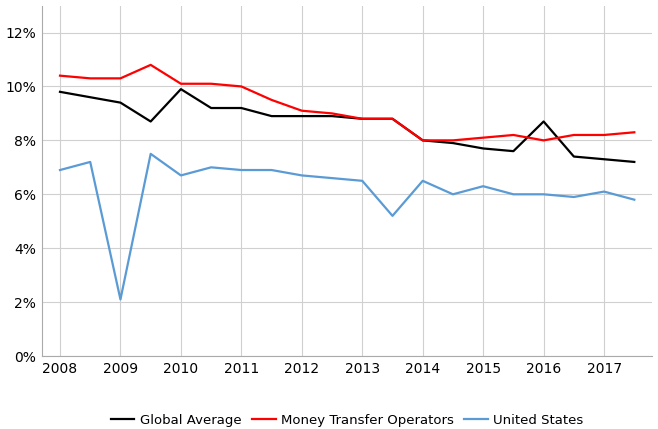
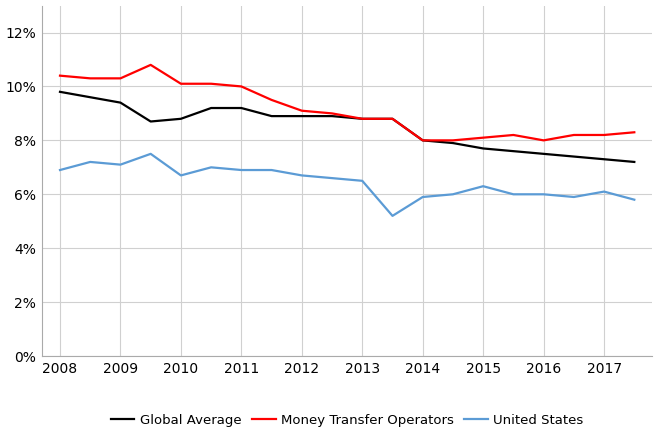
United States/2009: 2.1% -> 7.1%
Global Average/2010: 9.9% -> 8.8%
United States/2014: 6.5% -> 5.9%
Global Average/2016: 8.7% -> 7.5%
